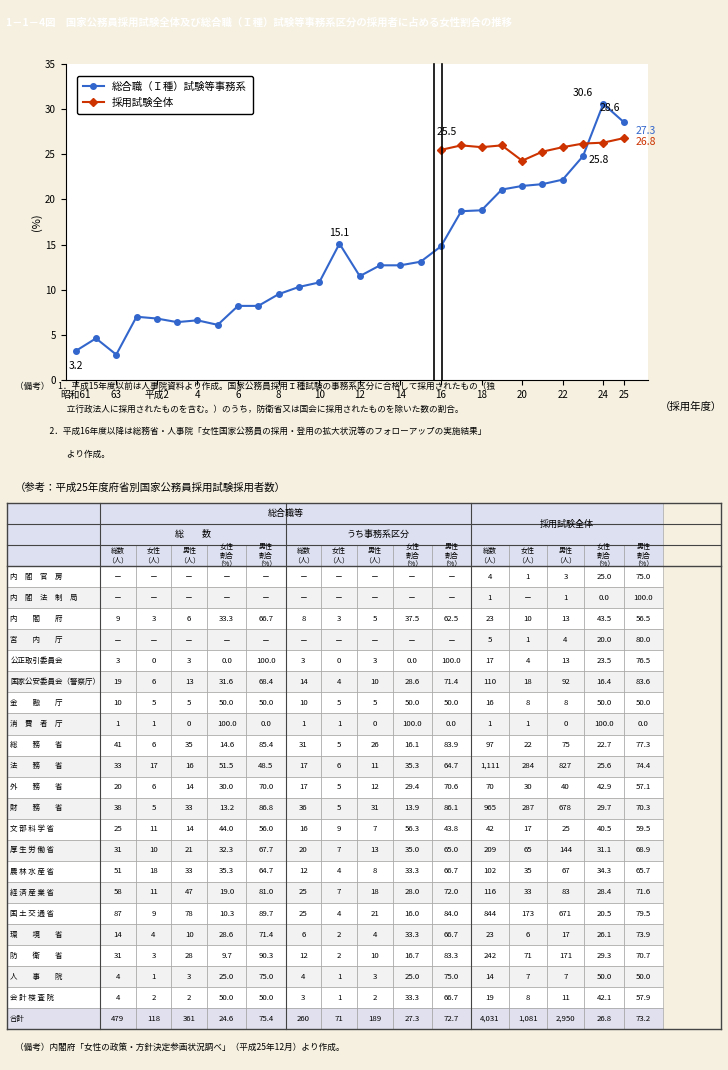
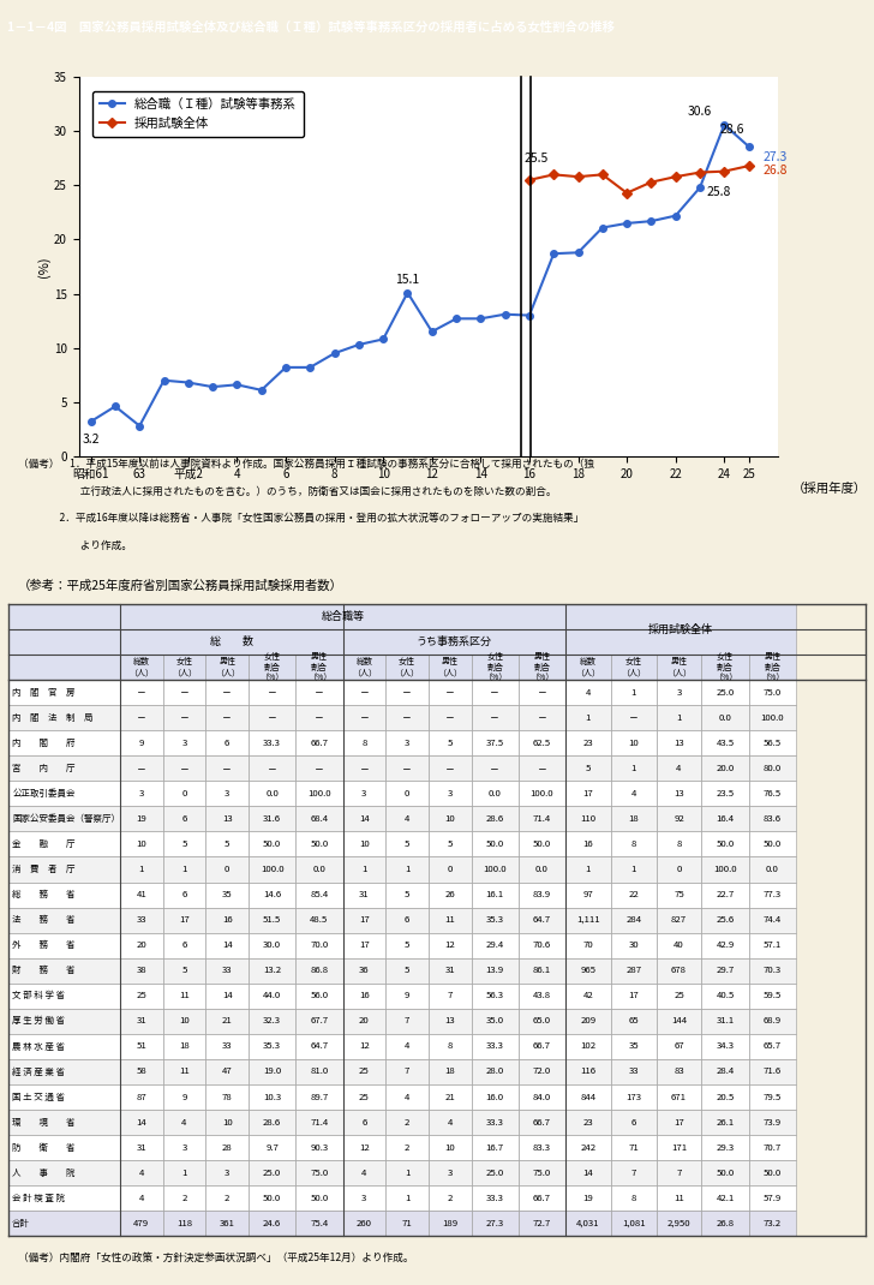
総合職（Ｉ種）試験等事務系/16: 14.8 -> 13.0
